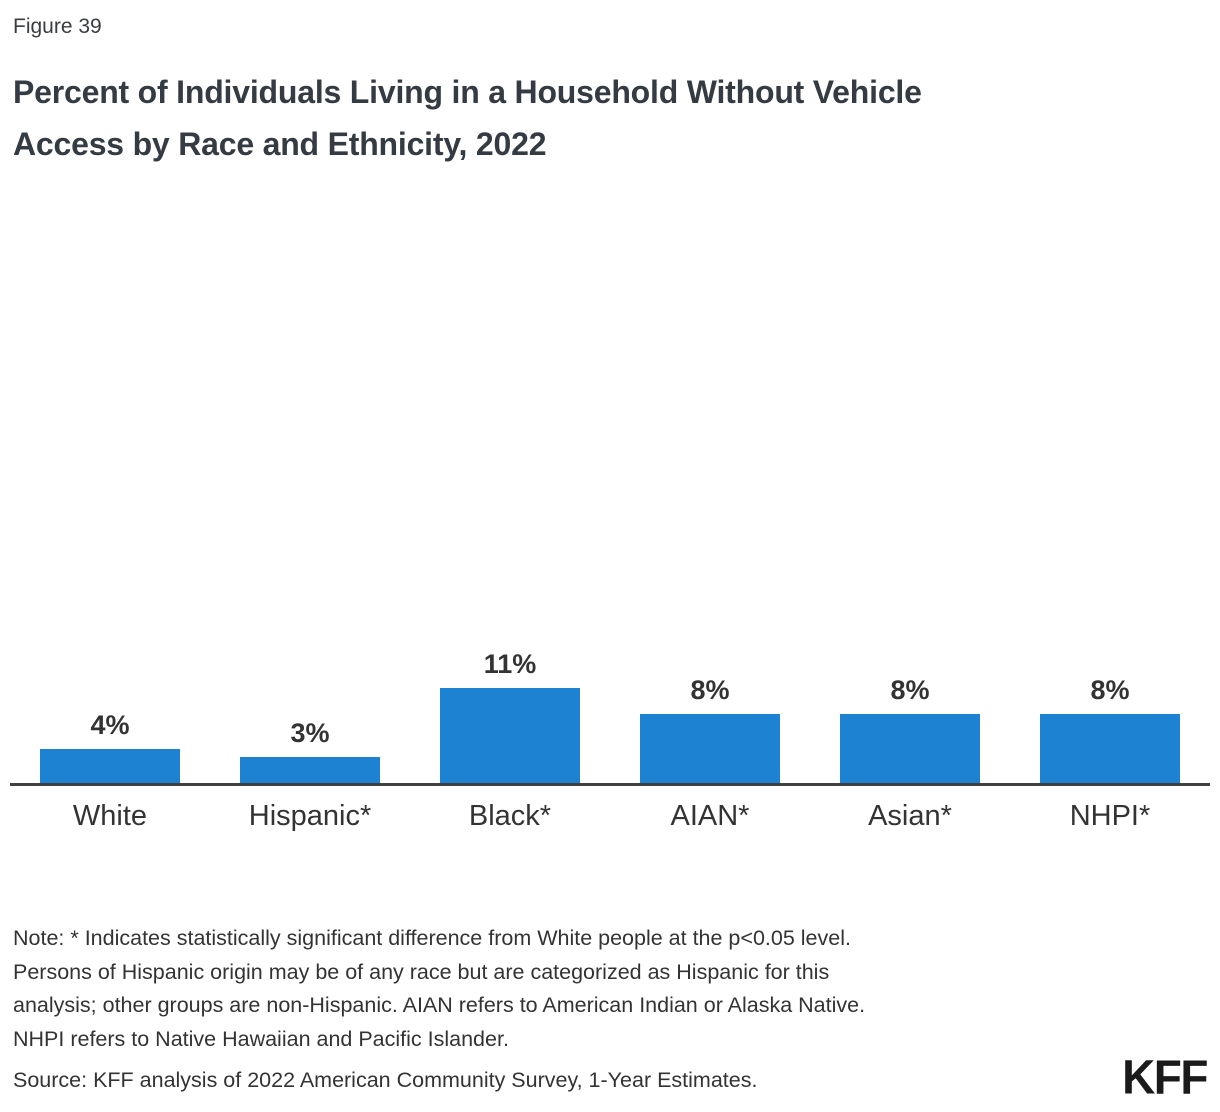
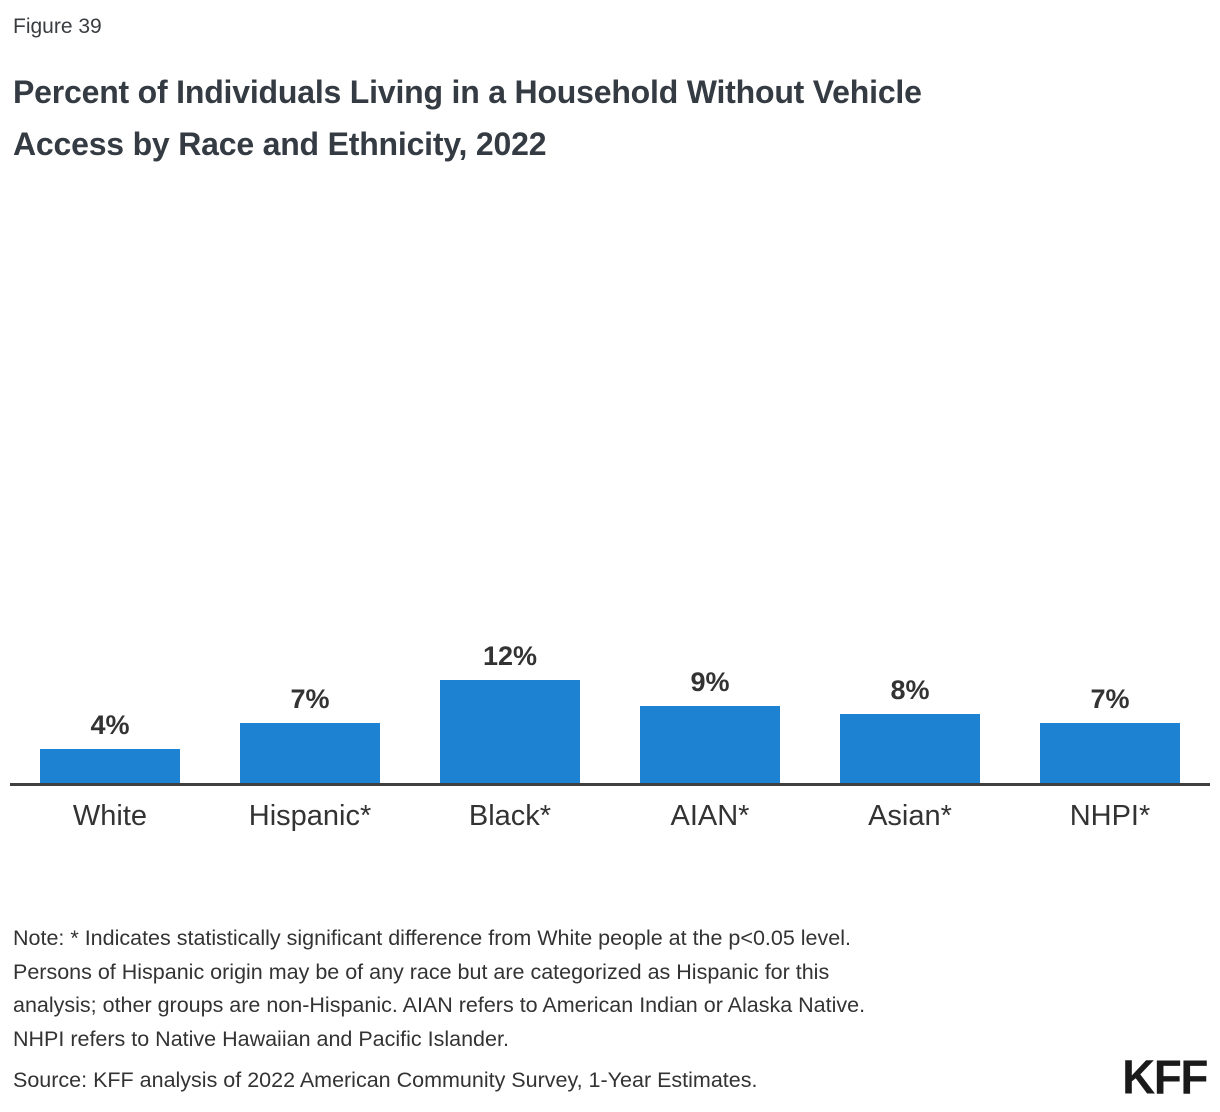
Hispanic*: 3% -> 7%
Black*: 11% -> 12%
AIAN*: 8% -> 9%
NHPI*: 8% -> 7%
